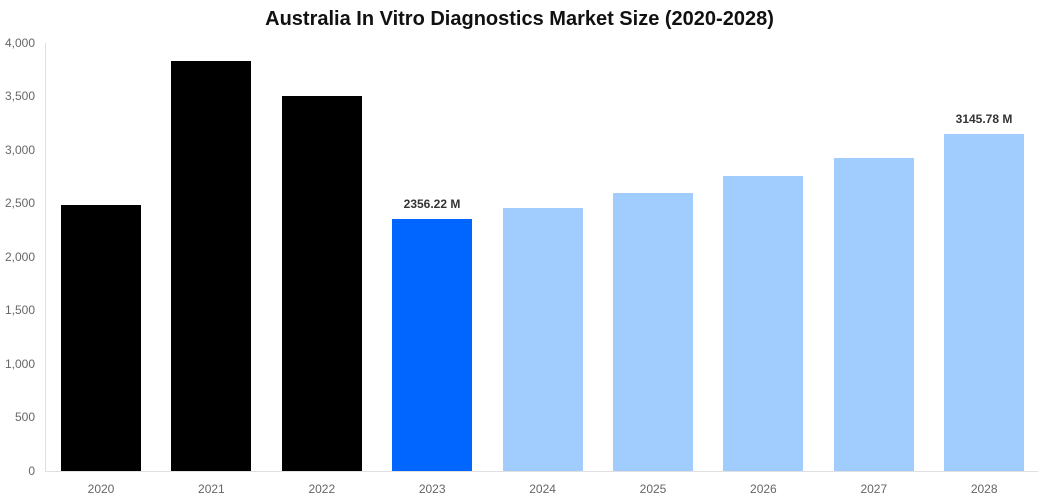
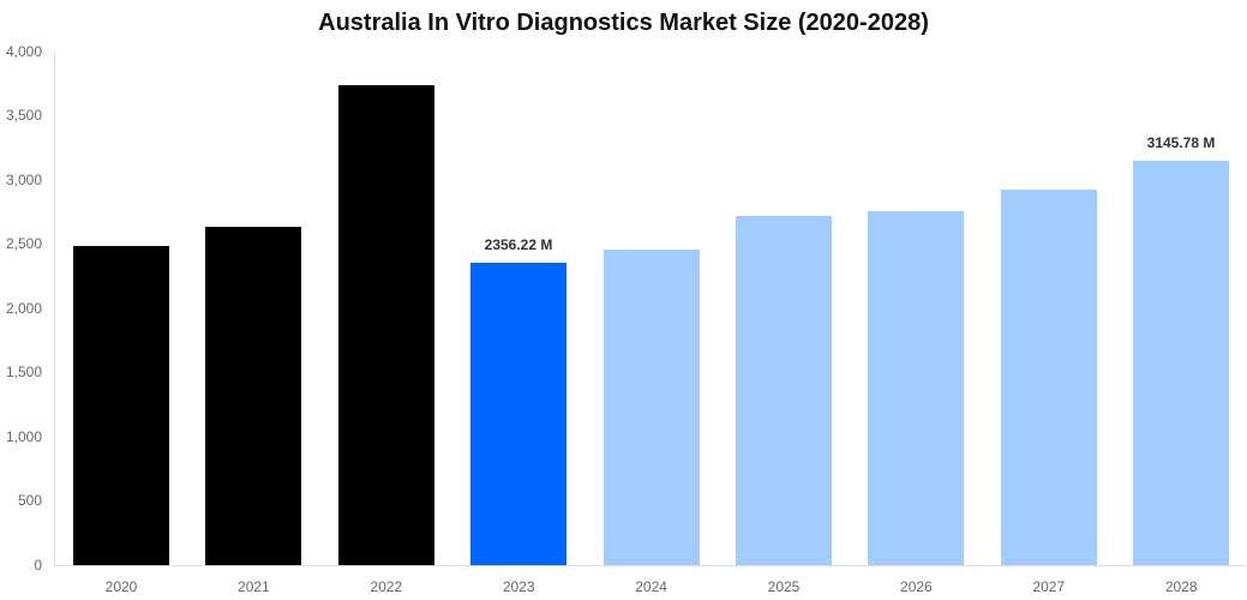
2021: 3830 -> 2640
2022: 3500 -> 3740
2025: 2600 -> 2720
